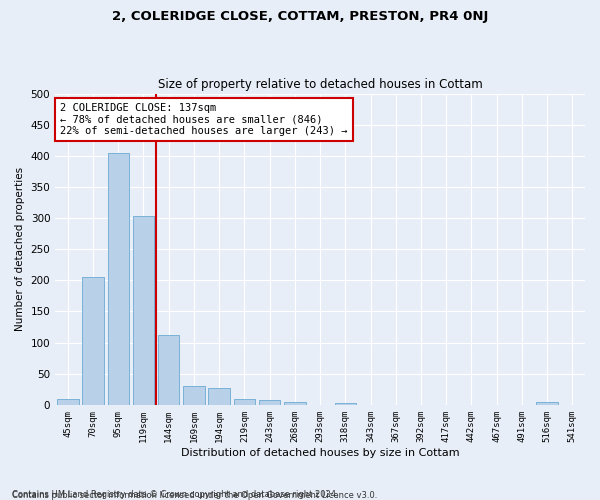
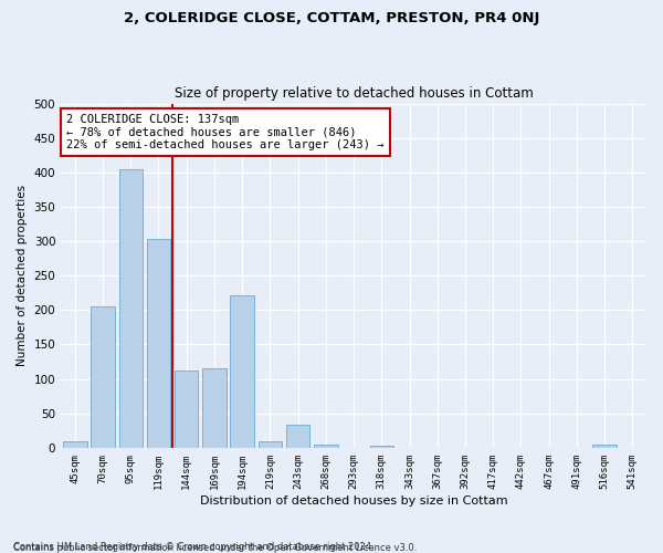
169sqm: 30 -> 116
194sqm: 27 -> 222
243sqm: 8 -> 34
